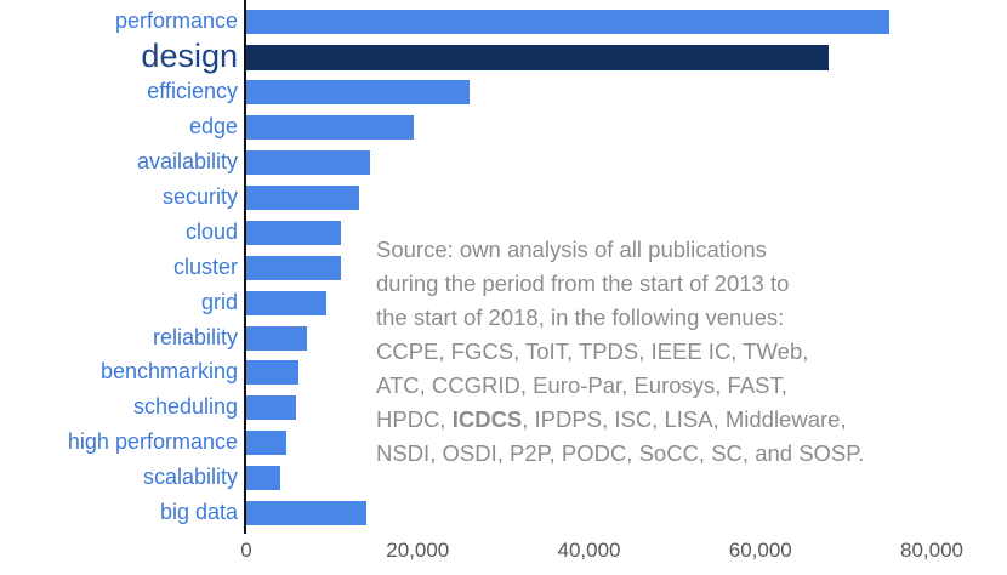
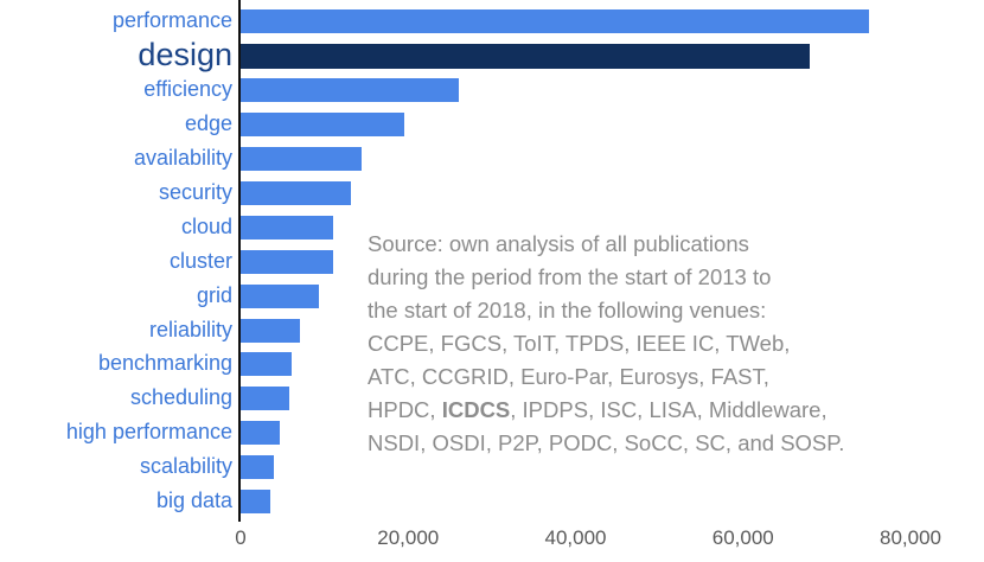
big data: 14000 -> 4000
